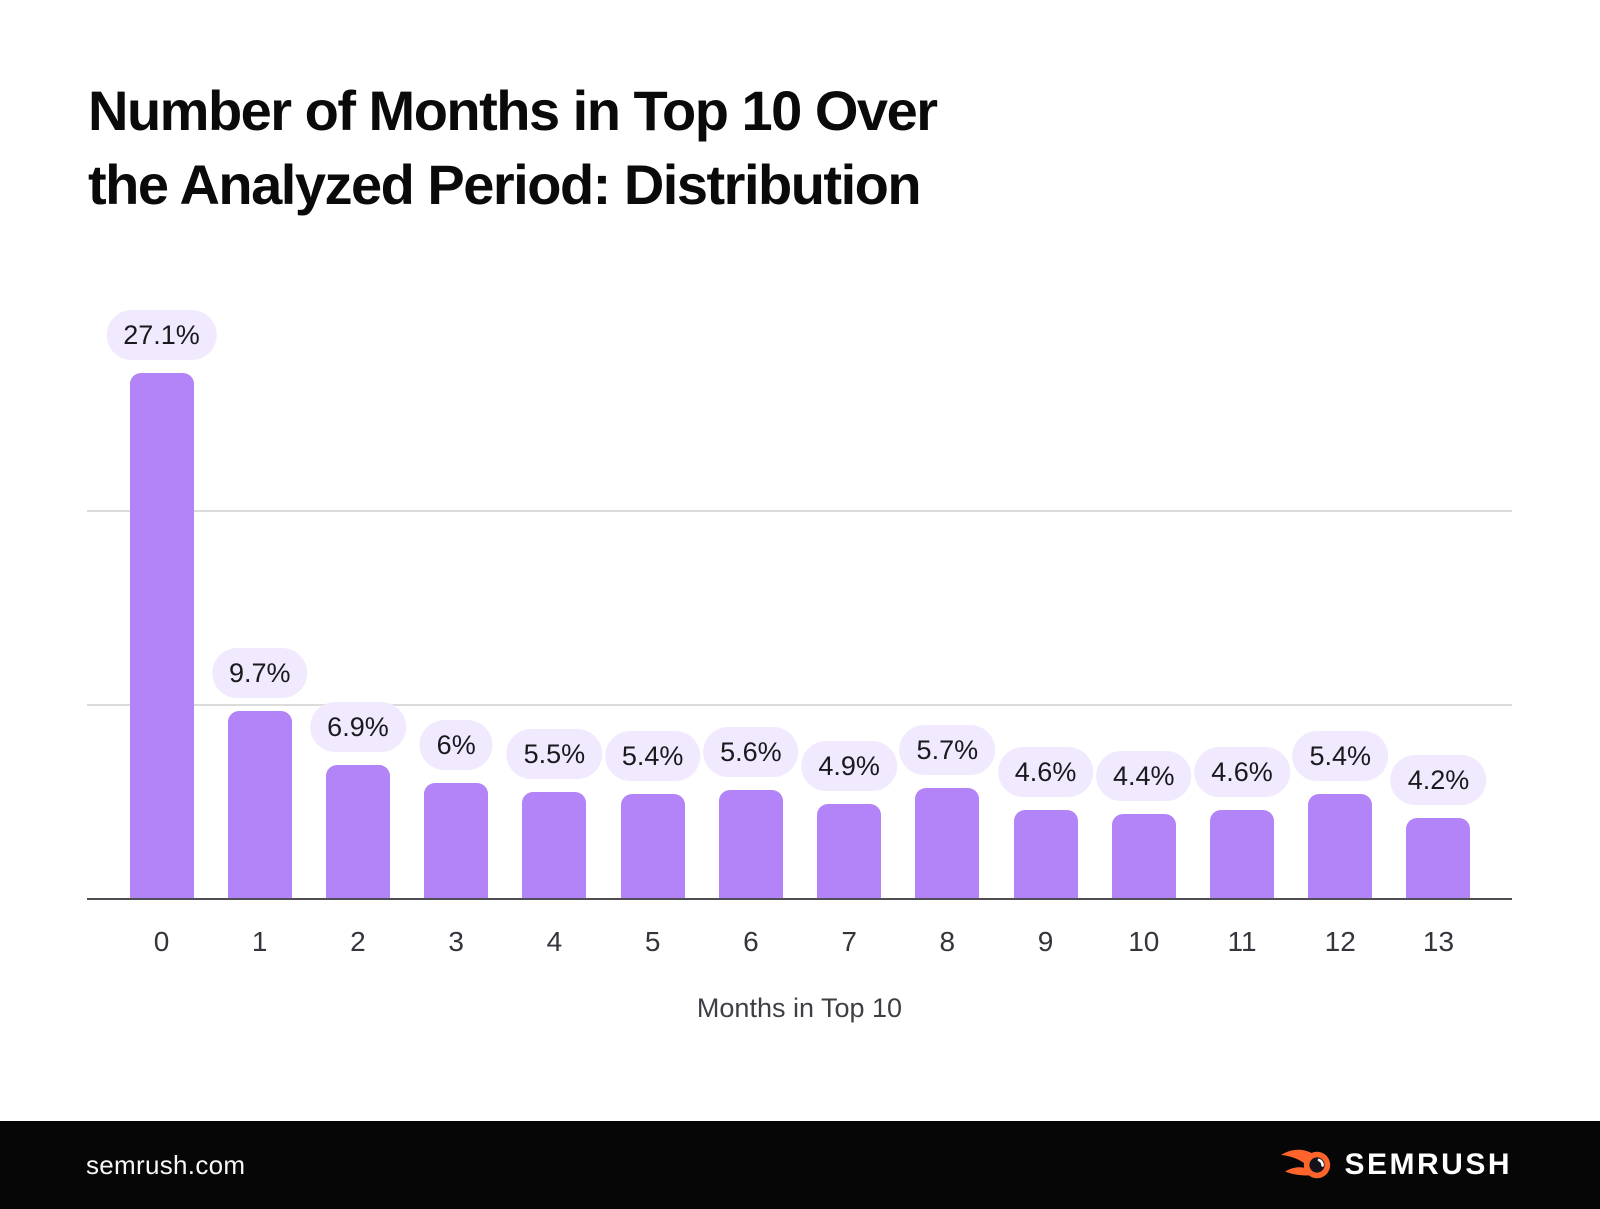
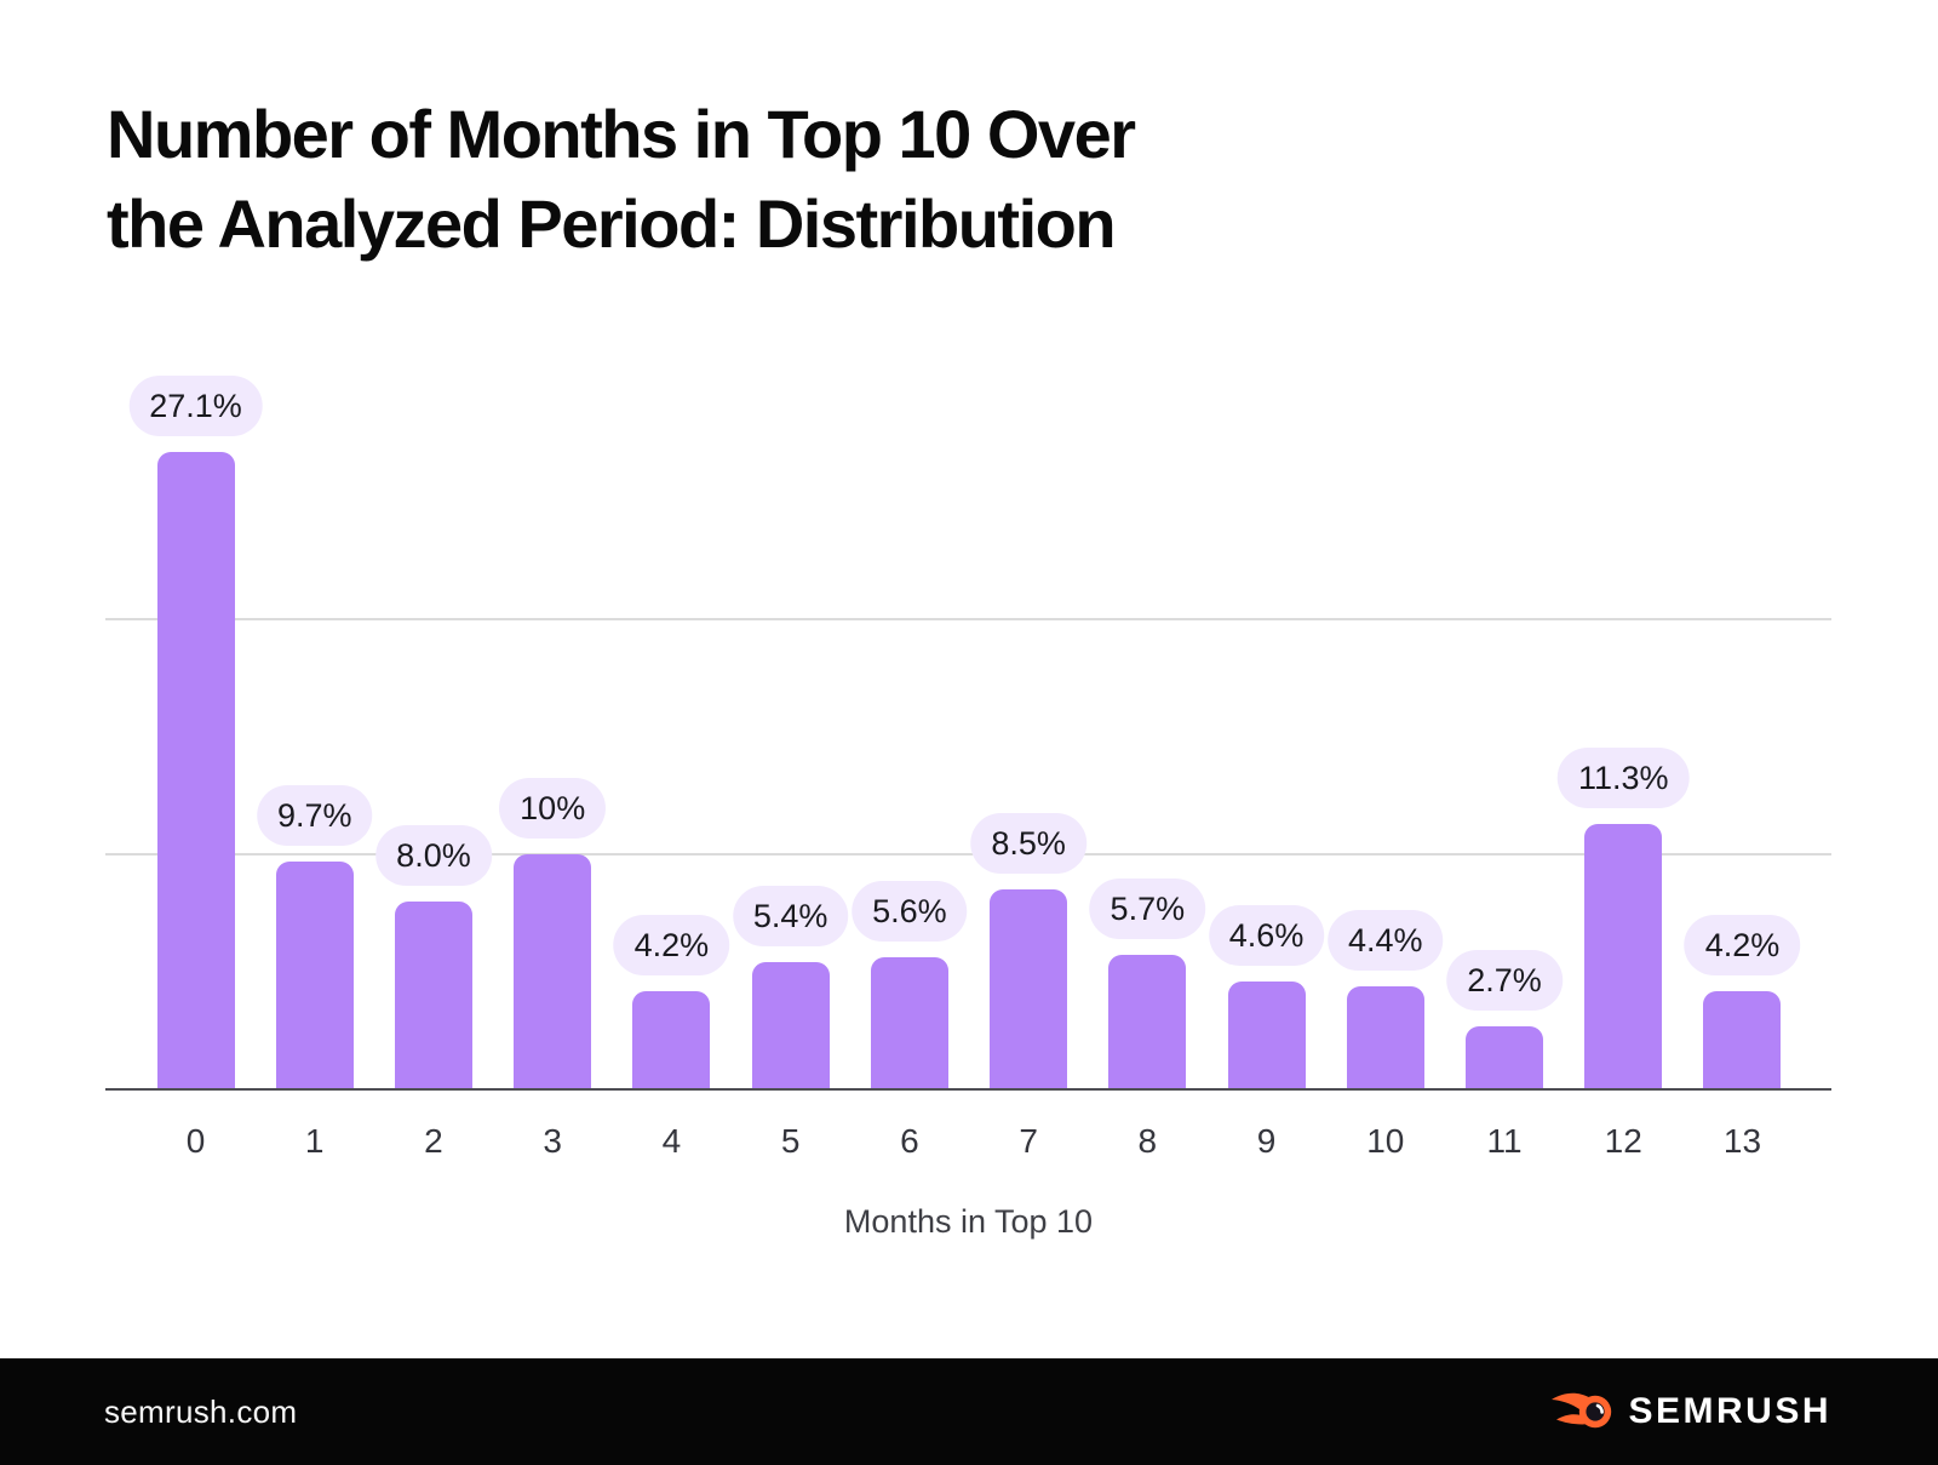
2: 6.9% -> 8.0%
3: 6% -> 10%
4: 5.5% -> 4.2%
7: 4.9% -> 8.5%
11: 4.6% -> 2.7%
12: 5.4% -> 11.3%
